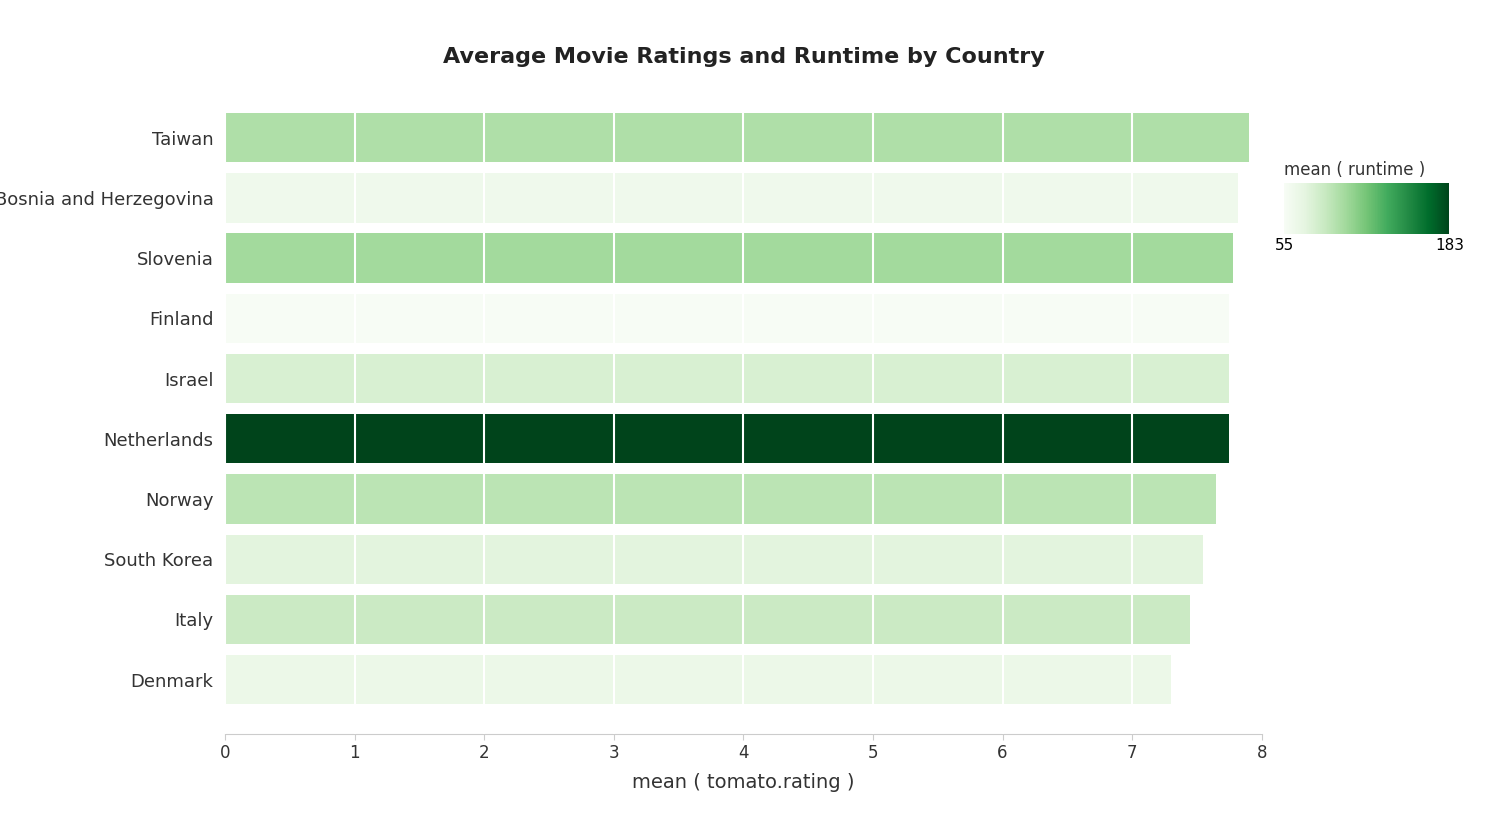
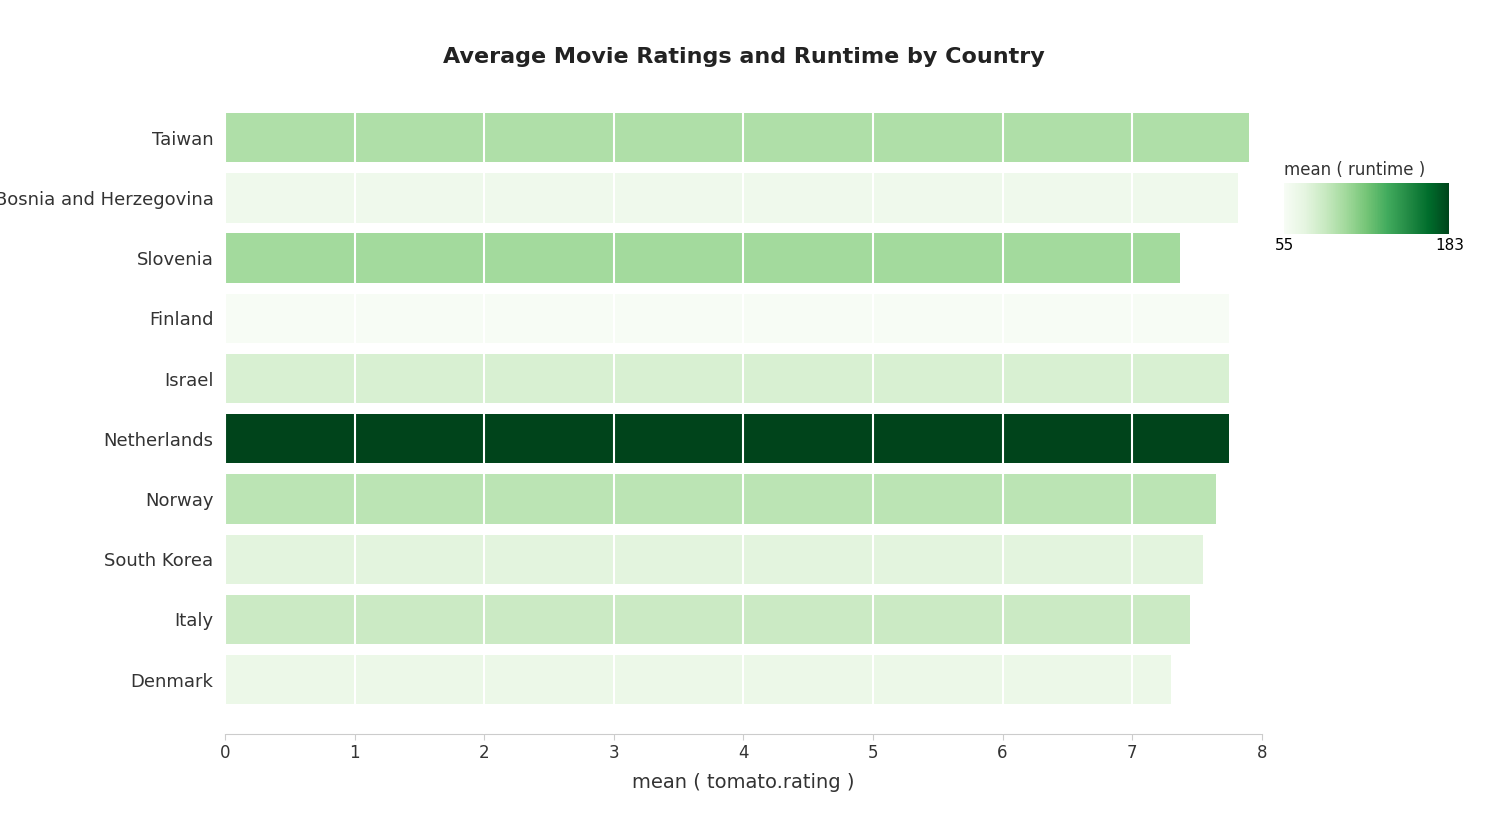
Slovenia: 7.78 -> 7.37
